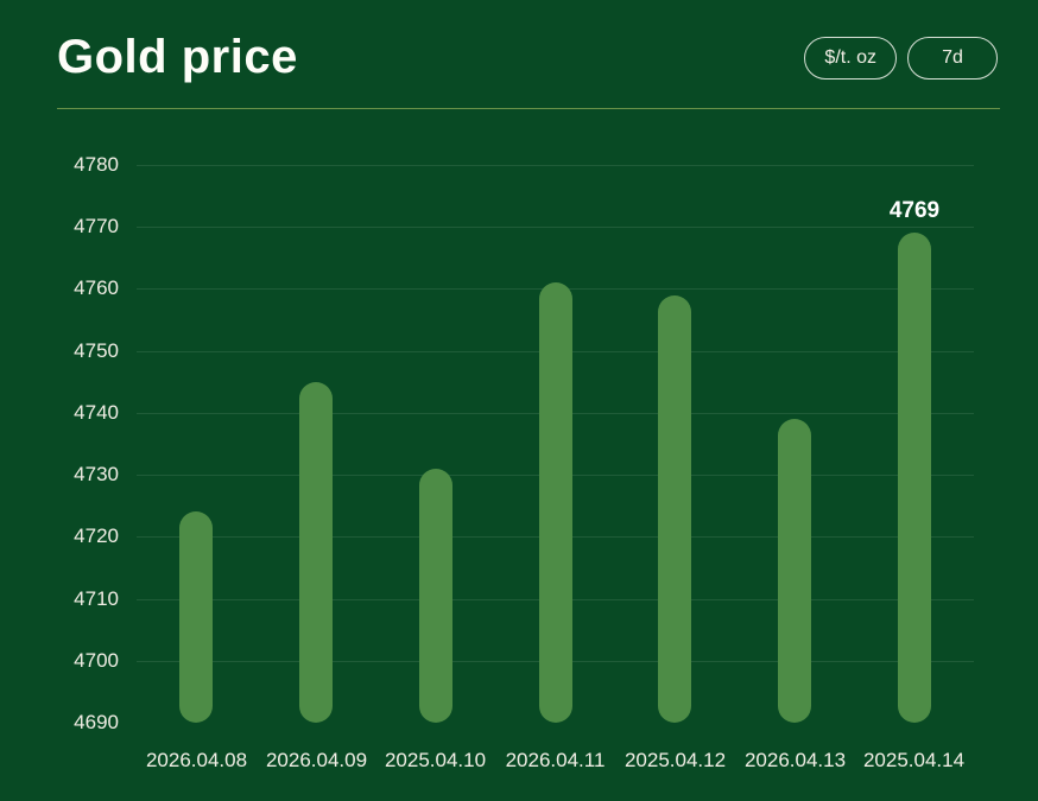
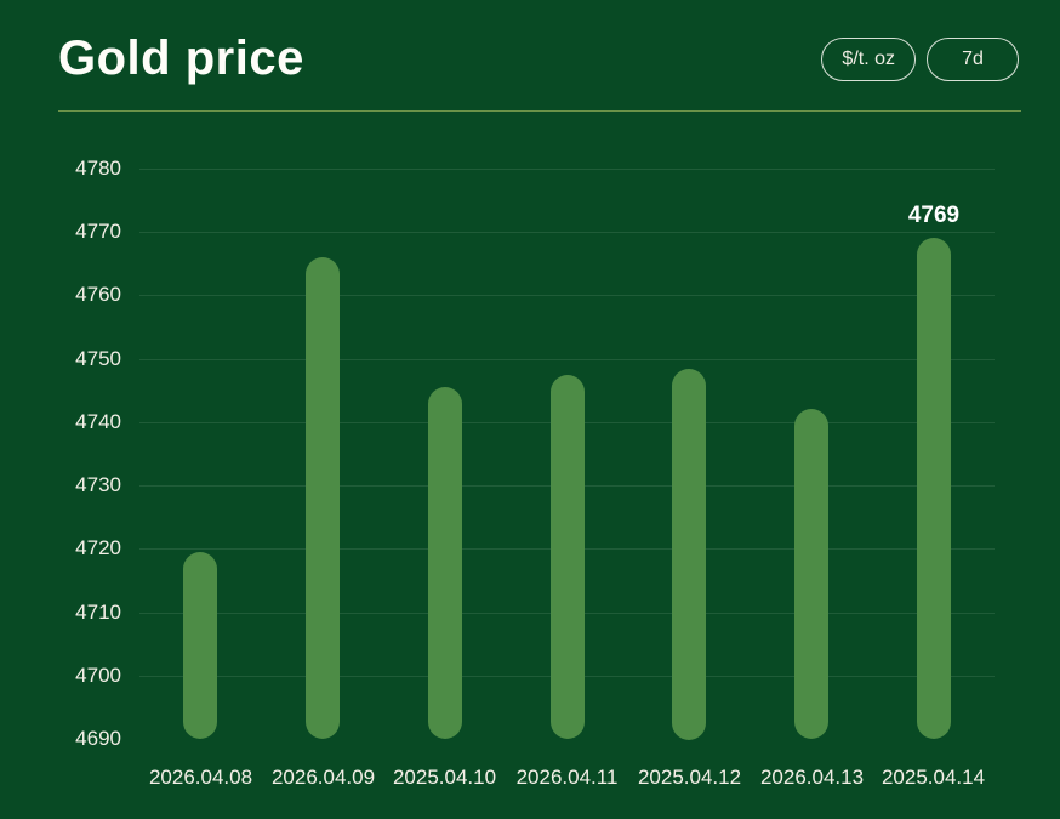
2026.04.08: 4724 -> 4720
2026.04.09: 4745 -> 4766
2025.04.10: 4731 -> 4746
2026.04.11: 4761 -> 4748
2025.04.12: 4759 -> 4748
2026.04.13: 4739 -> 4742
